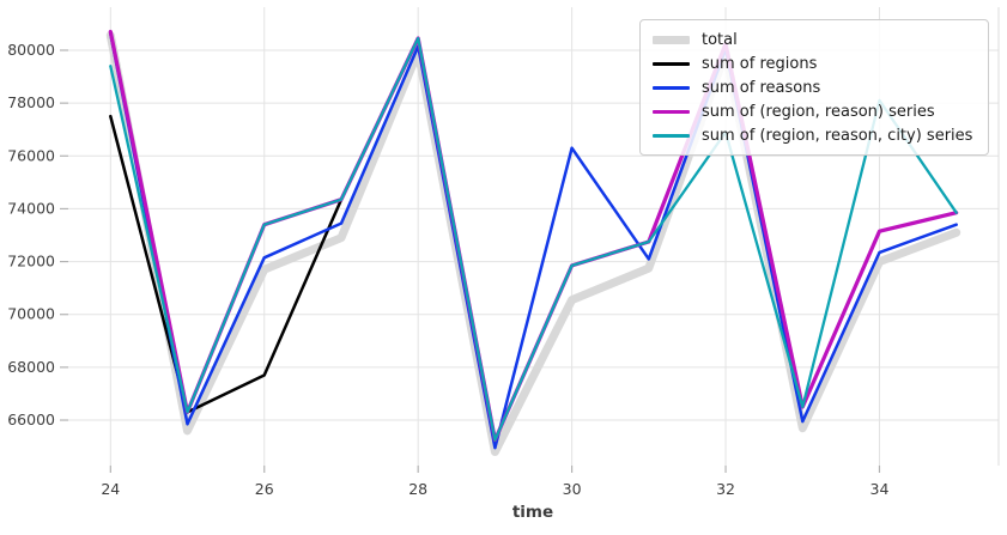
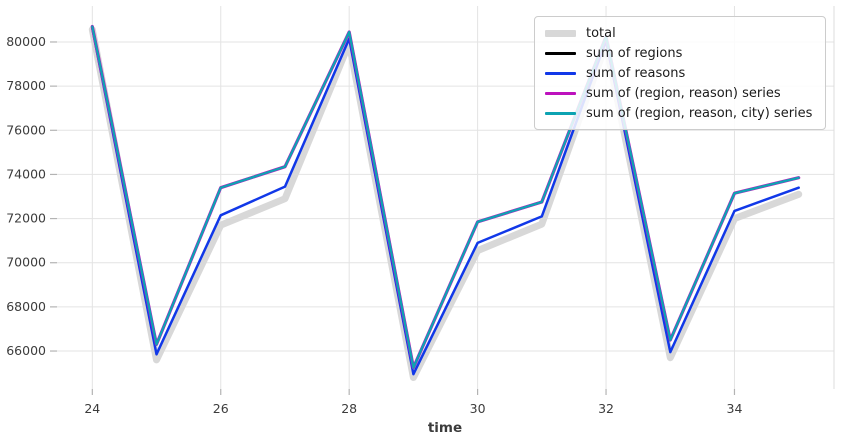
sum of regions/24: 77500 -> 80700
sum of (region, reason, city) series/24: 79400 -> 80700
sum of regions/26: 67700 -> 73400
sum of reasons/30: 76300 -> 70900
sum of (region, reason, city) series/32: 76900 -> 80200
sum of (region, reason, city) series/34: 78100 -> 73200
